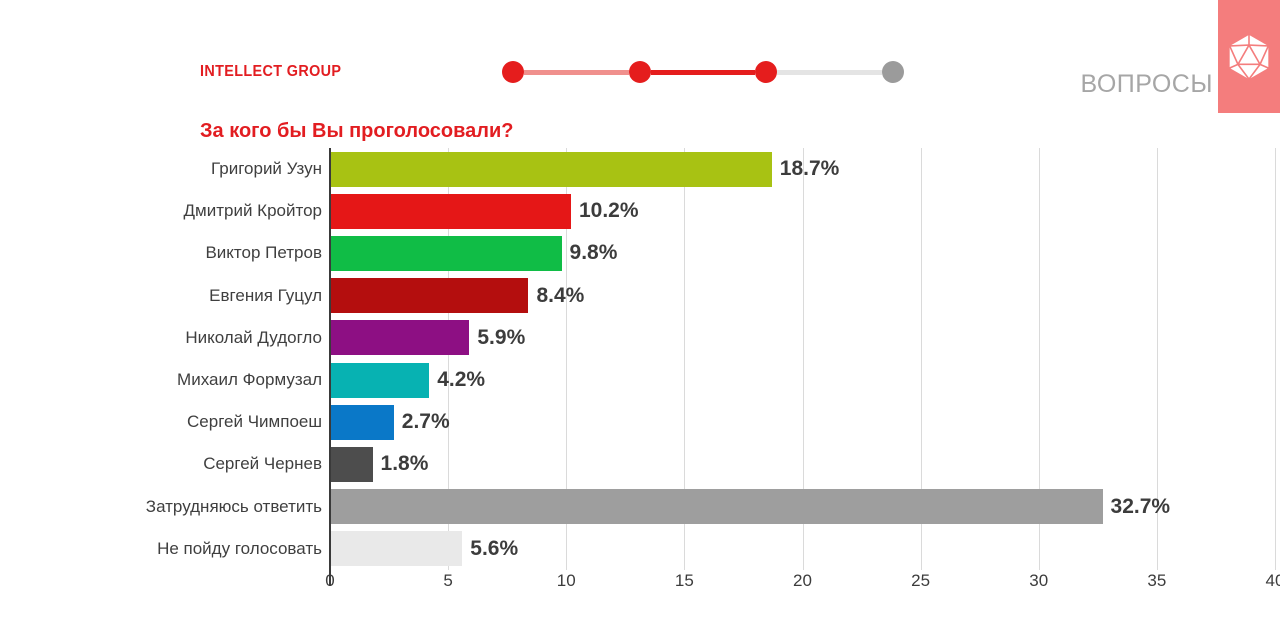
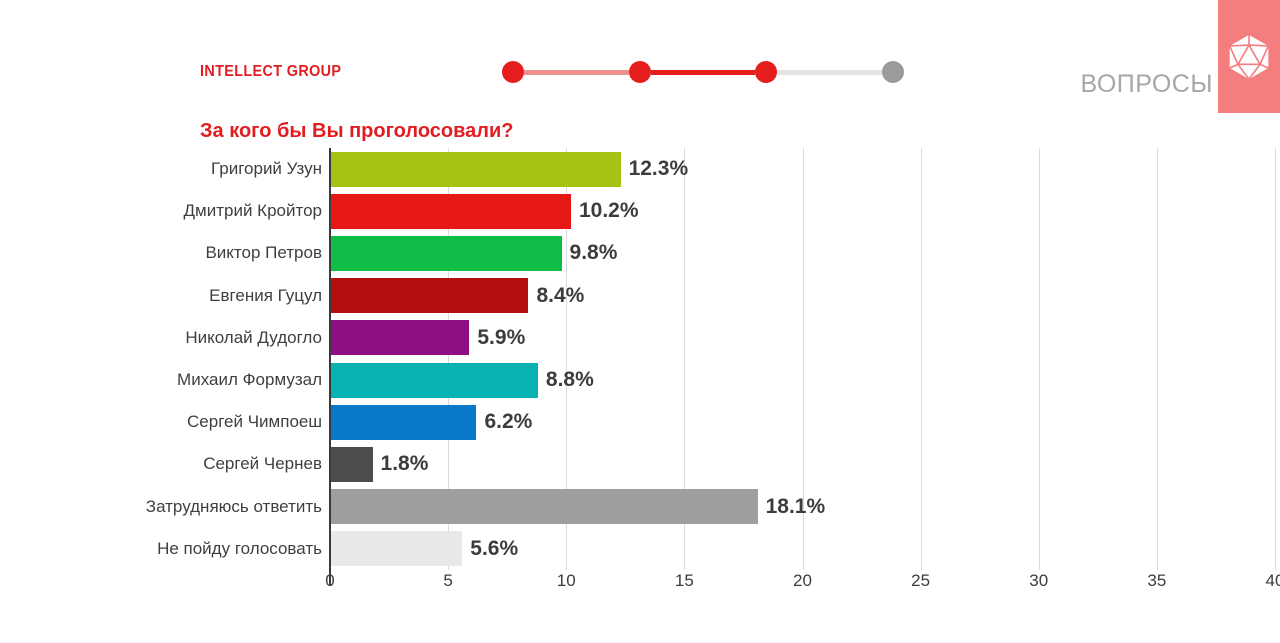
Григорий Узун: 18.7% -> 12.3%
Михаил Формузал: 4.2% -> 8.8%
Сергей Чимпоеш: 2.7% -> 6.2%
Затрудняюсь ответить: 32.7% -> 18.1%
